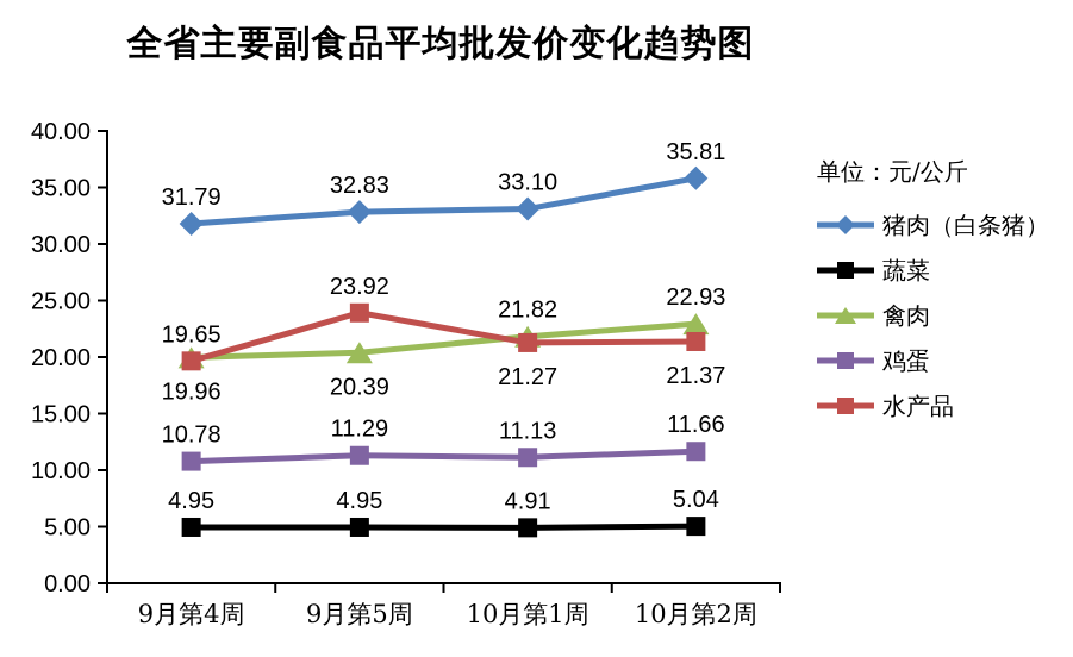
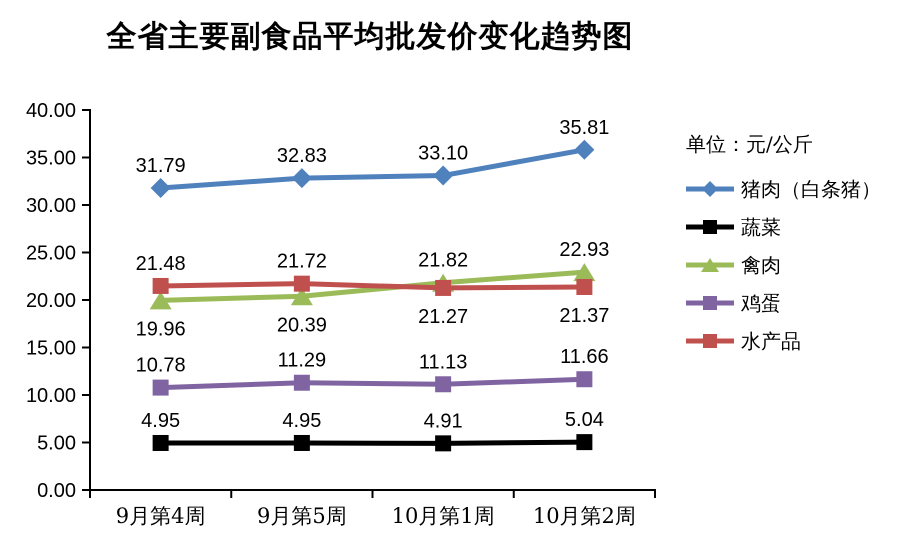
水产品/9月第4周: 19.65 -> 21.48
水产品/9月第5周: 23.92 -> 21.72
